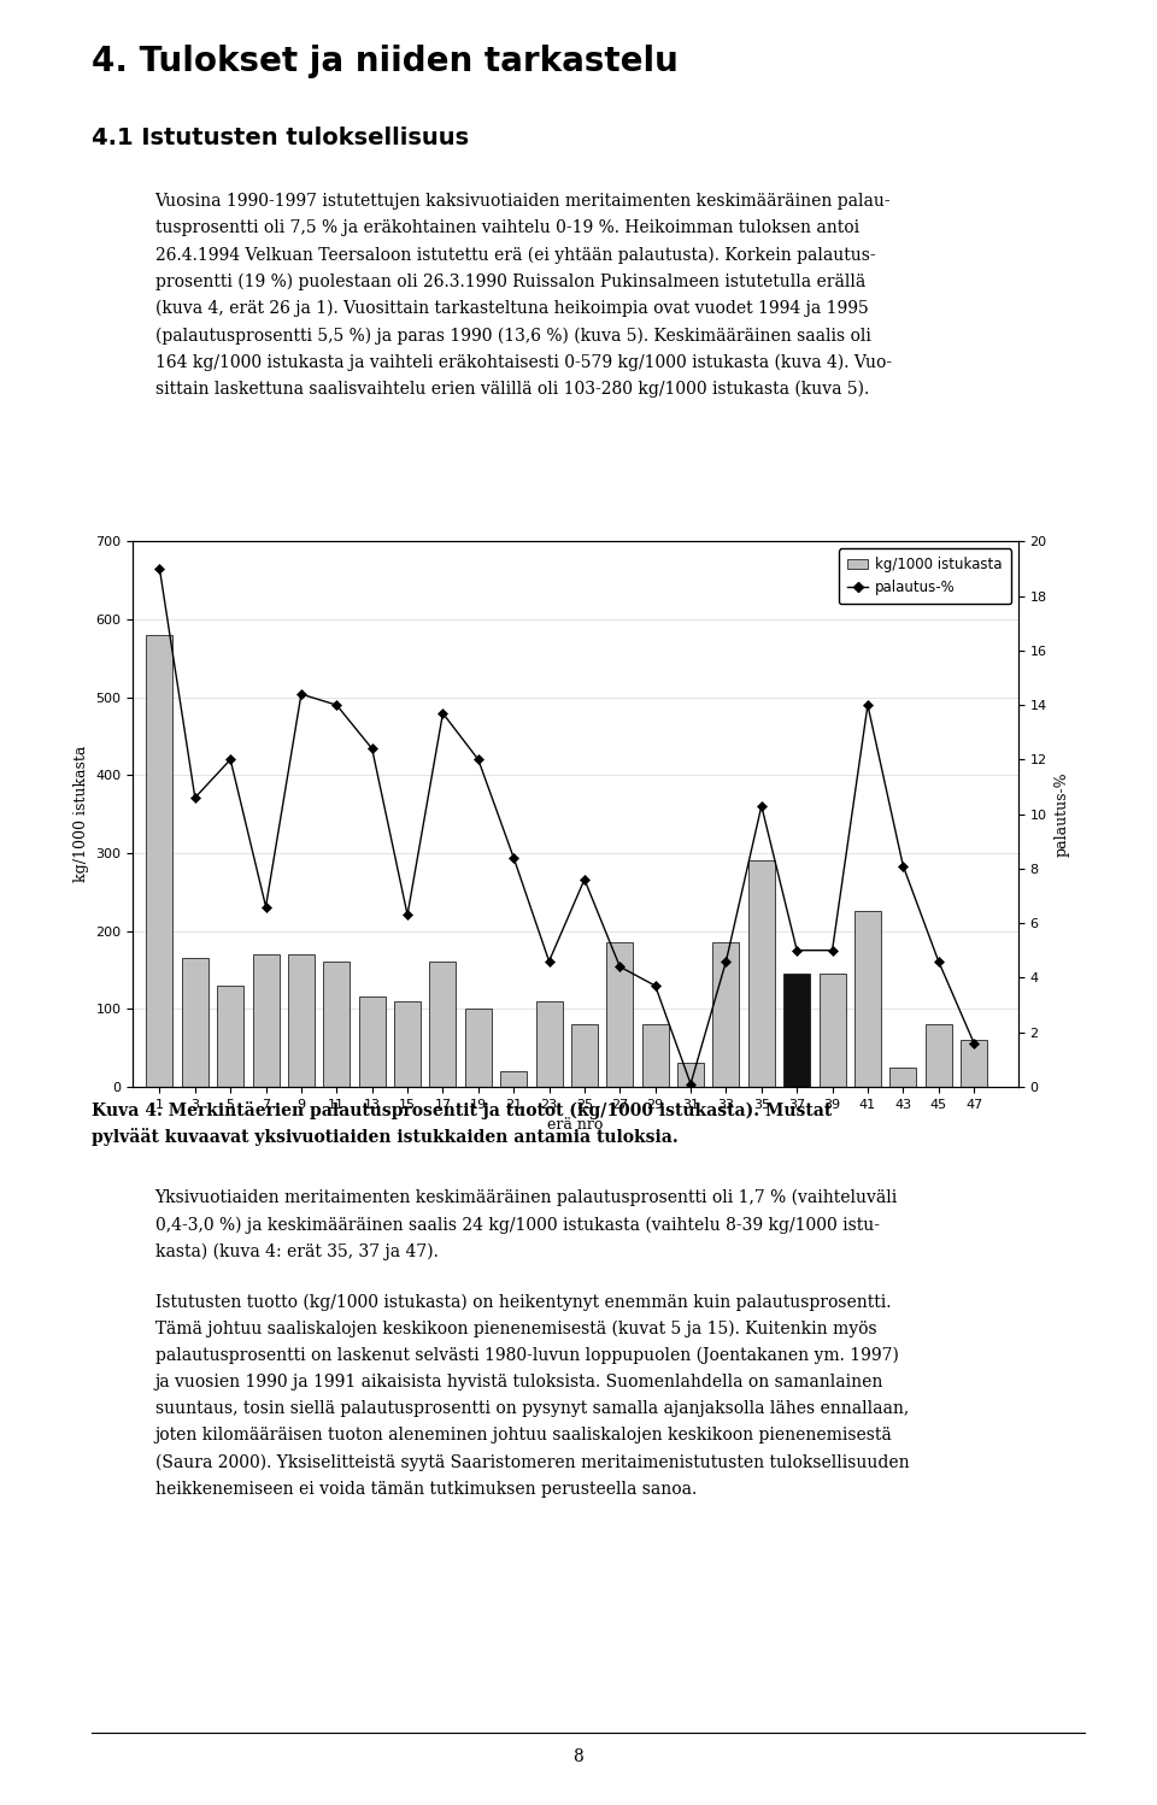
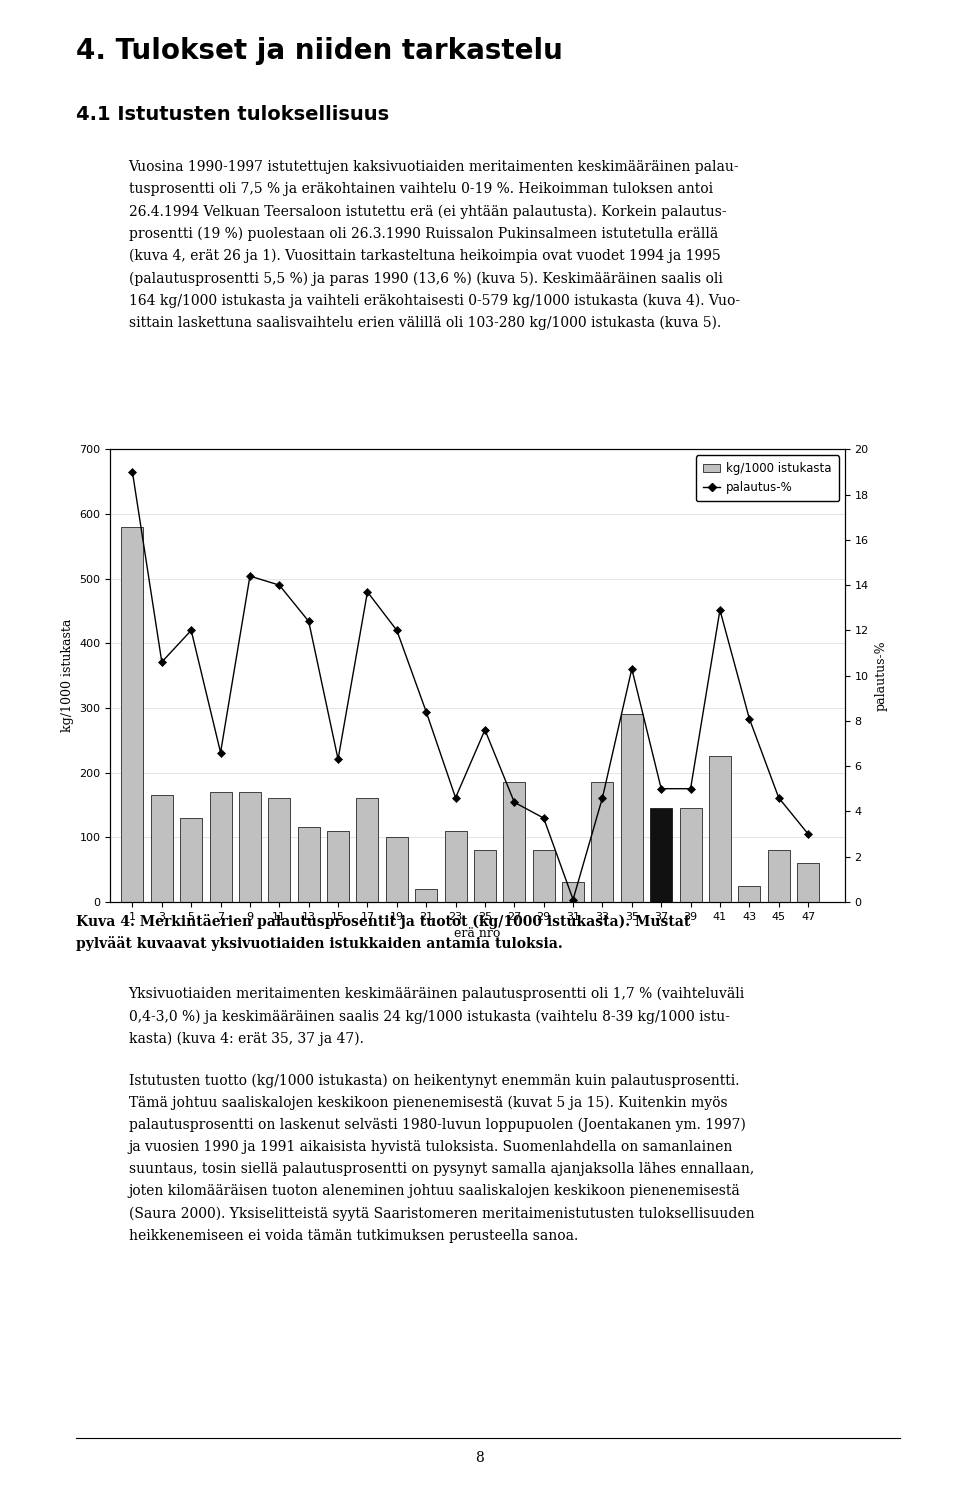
palautus-%/41: 14.0 -> 12.9
palautus-%/47: 1.6 -> 3.0
